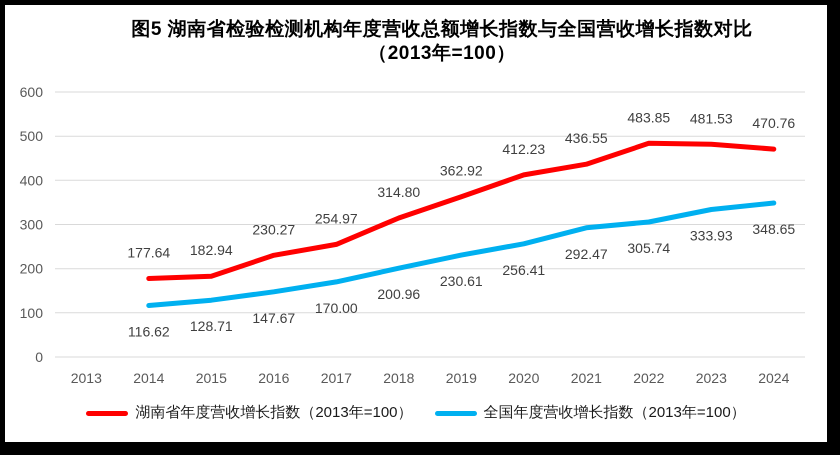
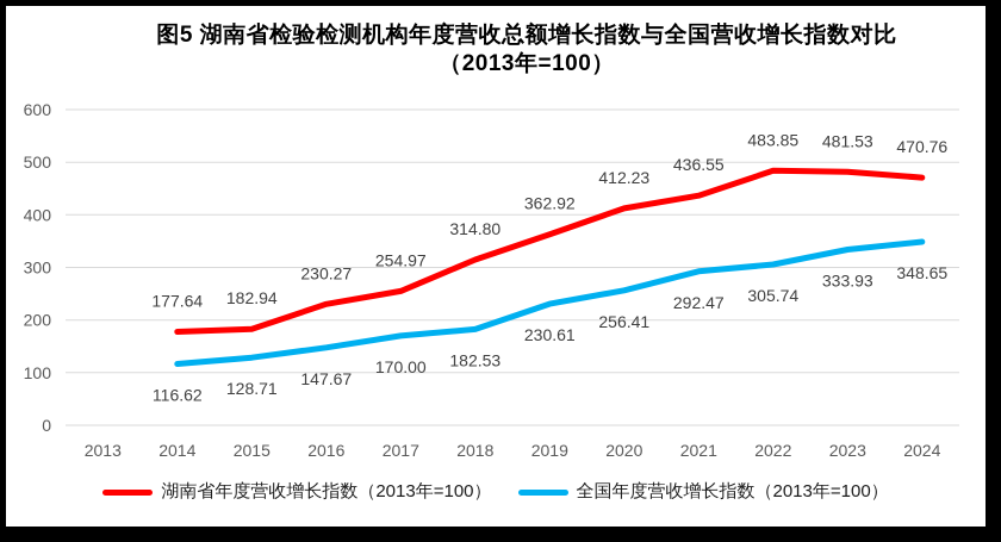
全国年度营收增长指数（2013年=100）/2018: 200.96 -> 182.53
